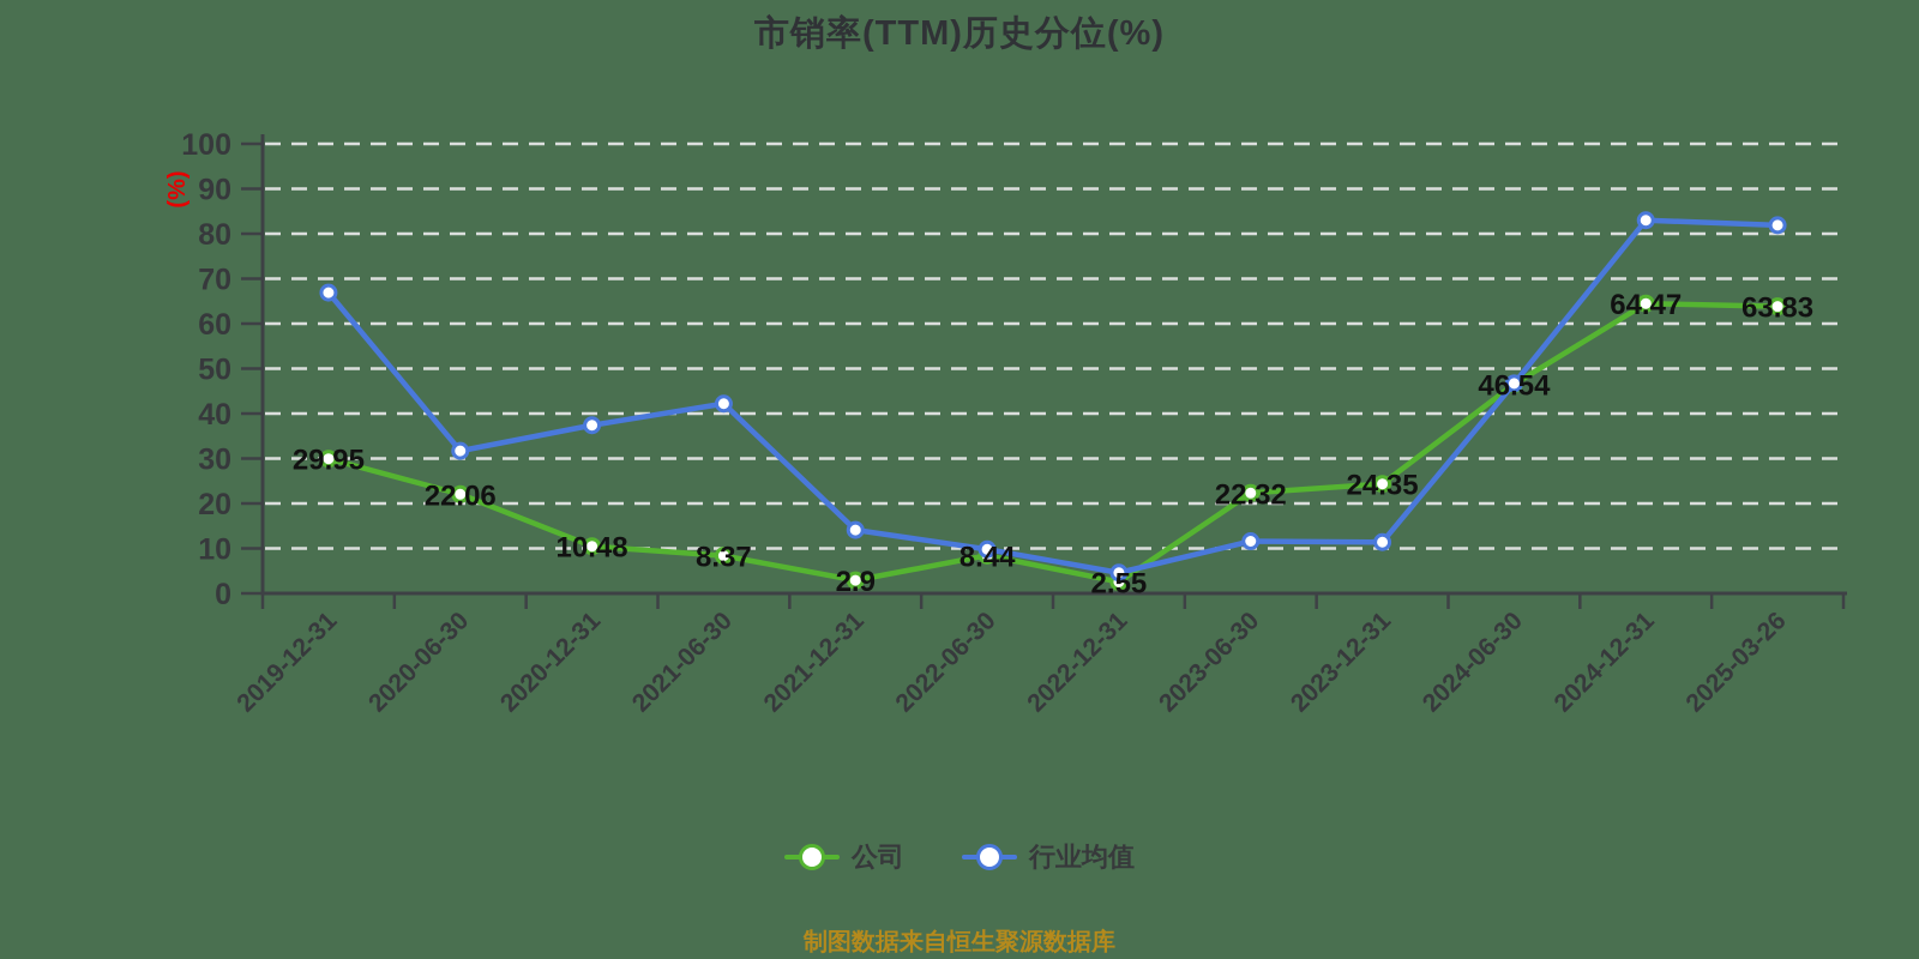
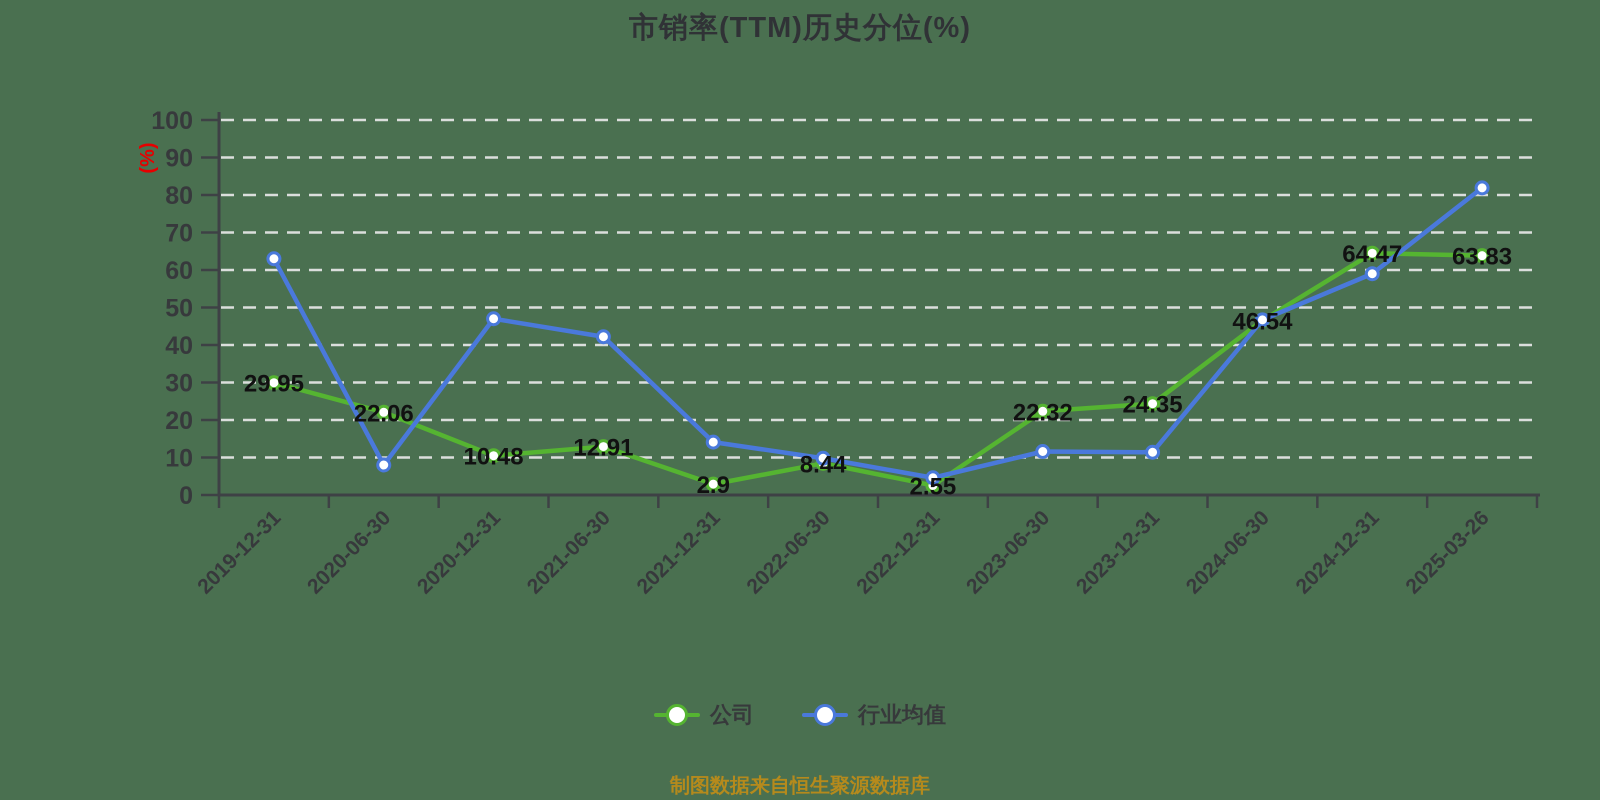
行业均值/2019-12-31: 67 -> 63
行业均值/2020-06-30: 32 -> 8
行业均值/2020-12-31: 37 -> 47
公司/2021-06-30: 8.37 -> 12.91
行业均值/2024-12-31: 83 -> 59
